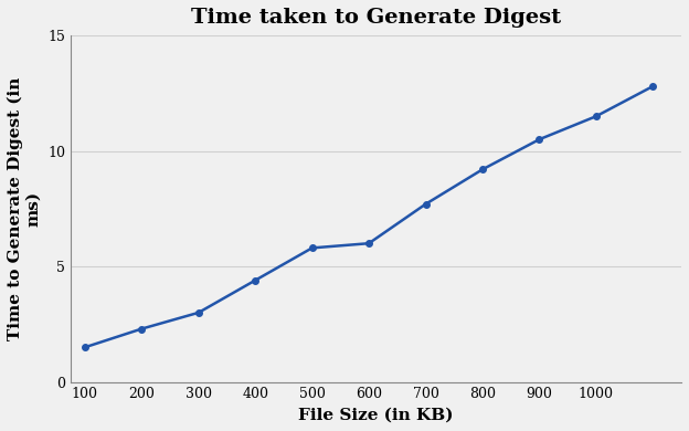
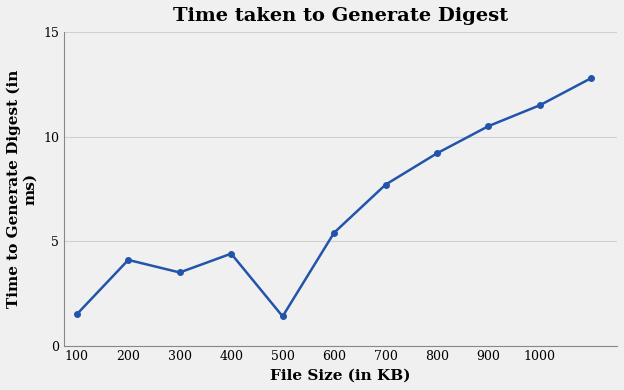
200: 2.3 -> 4.1
300: 3.0 -> 3.5
500: 5.8 -> 1.4
600: 6.0 -> 5.4
